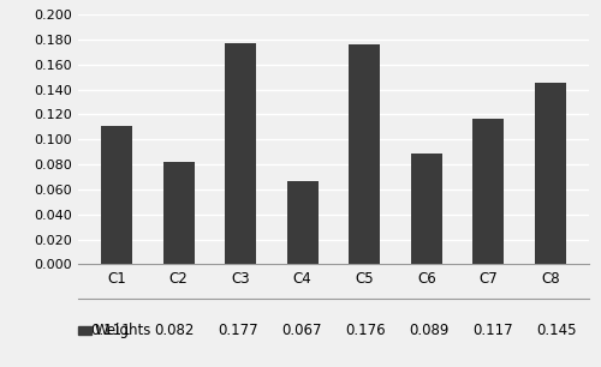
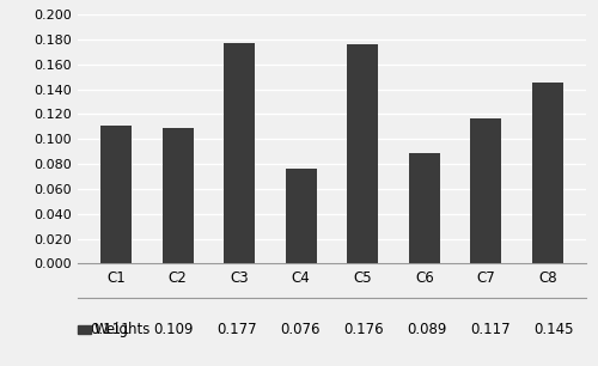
C2: 0.082 -> 0.109
C4: 0.067 -> 0.076
